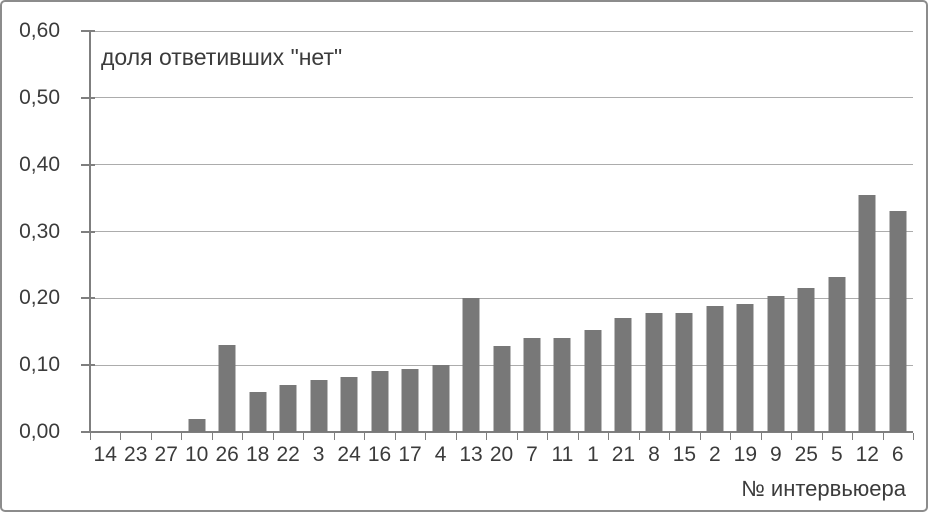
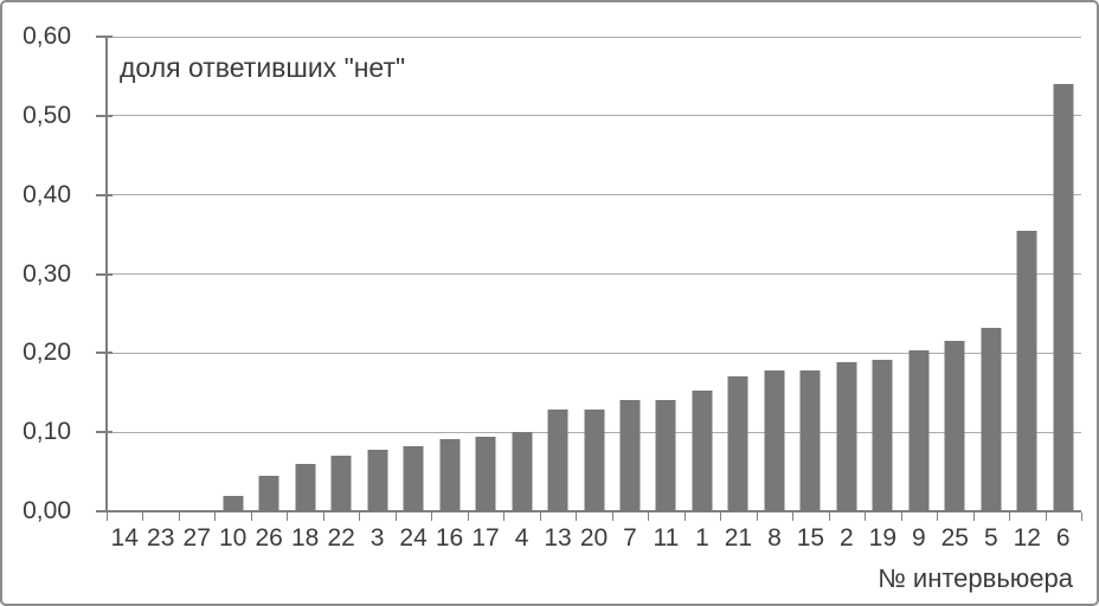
26: 0,13 -> 0,04
13: 0,20 -> 0,13
6: 0,33 -> 0,54
